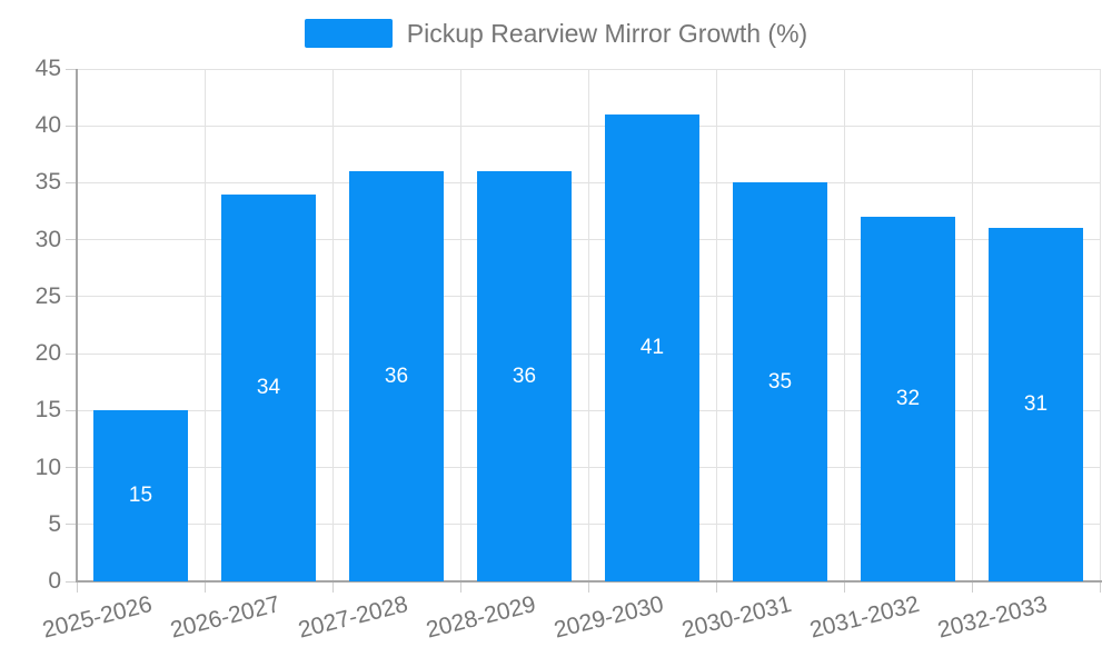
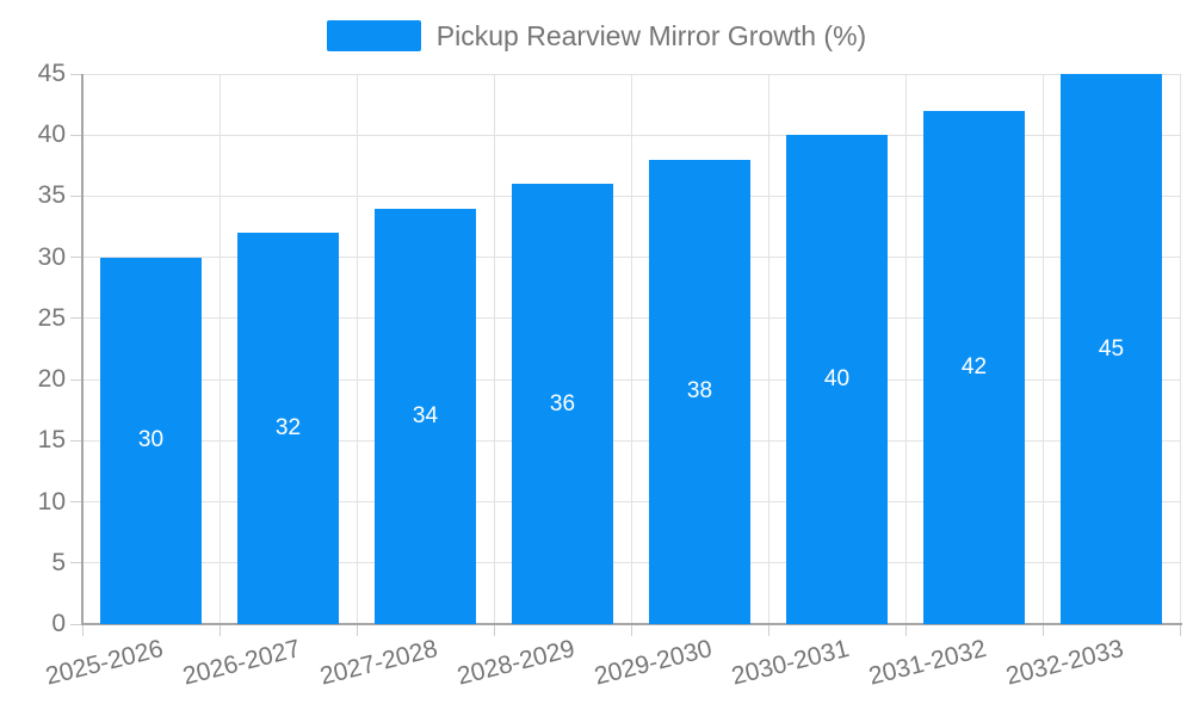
2025-2026: 15 -> 30
2026-2027: 34 -> 32
2027-2028: 36 -> 34
2029-2030: 41 -> 38
2030-2031: 35 -> 40
2031-2032: 32 -> 42
2032-2033: 31 -> 45
